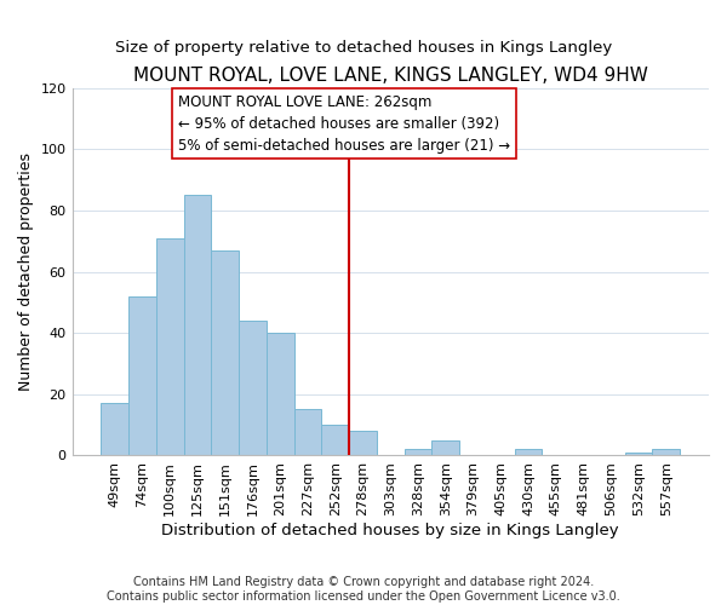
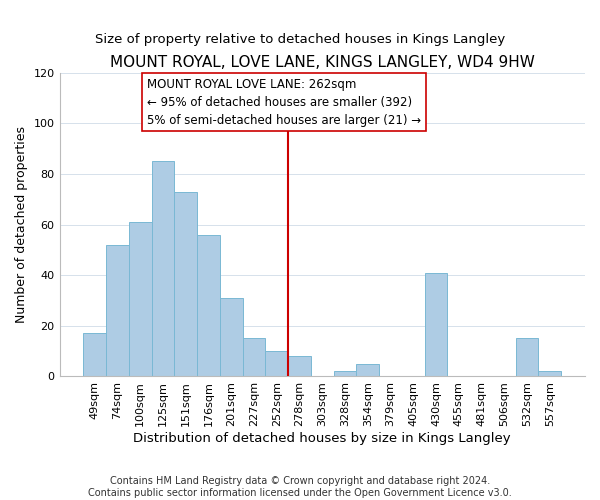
100sqm: 71 -> 61
151sqm: 67 -> 73
176sqm: 44 -> 56
201sqm: 40 -> 31
430sqm: 2 -> 41
532sqm: 1 -> 15
